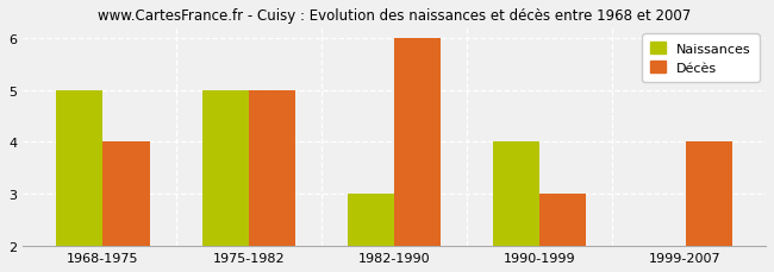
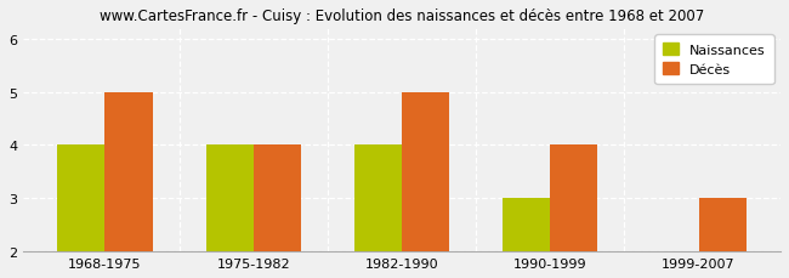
Naissances/1968-1975: 5.00 -> 4.00
Décès/1968-1975: 4 -> 5
Naissances/1975-1982: 5.00 -> 4.00
Décès/1975-1982: 5 -> 4
Naissances/1982-1990: 3.00 -> 4.00
Décès/1982-1990: 6 -> 5
Naissances/1990-1999: 4.00 -> 3.00
Décès/1990-1999: 3 -> 4
Décès/1999-2007: 4 -> 3
